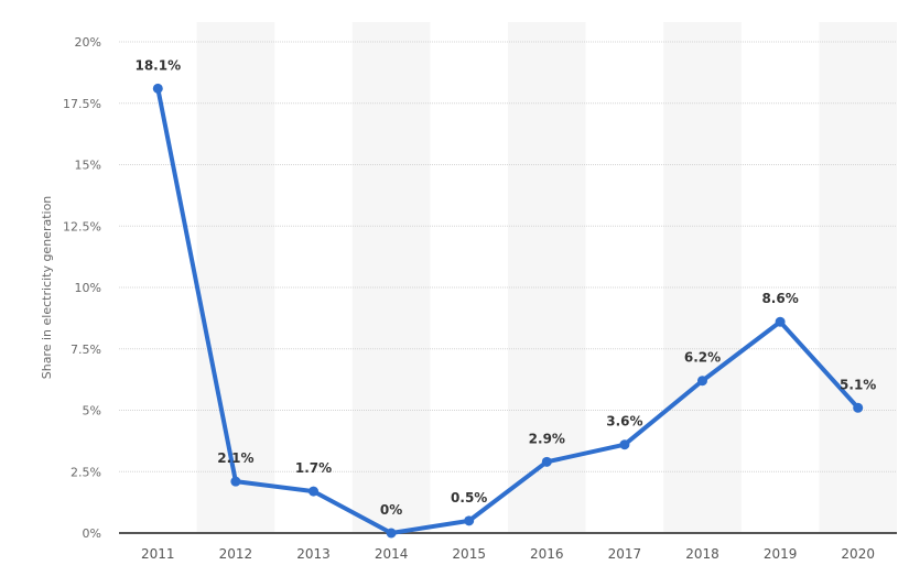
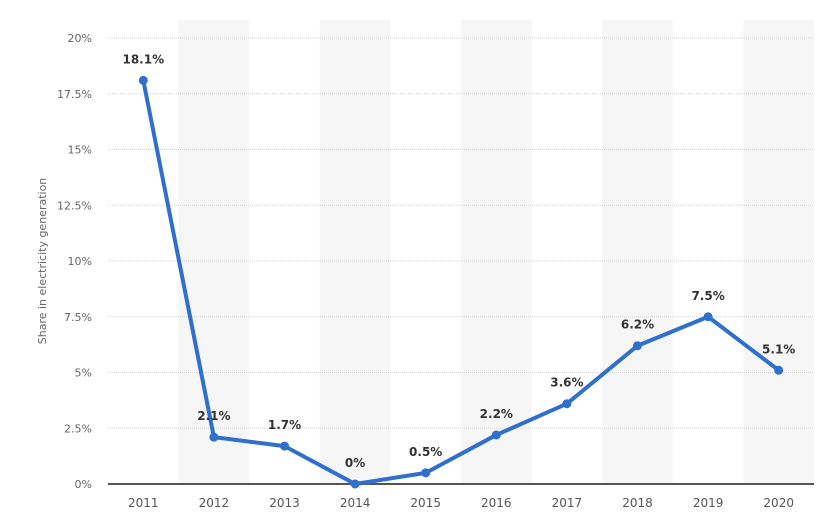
2016: 2.9% -> 2.2%
2019: 8.6% -> 7.5%
